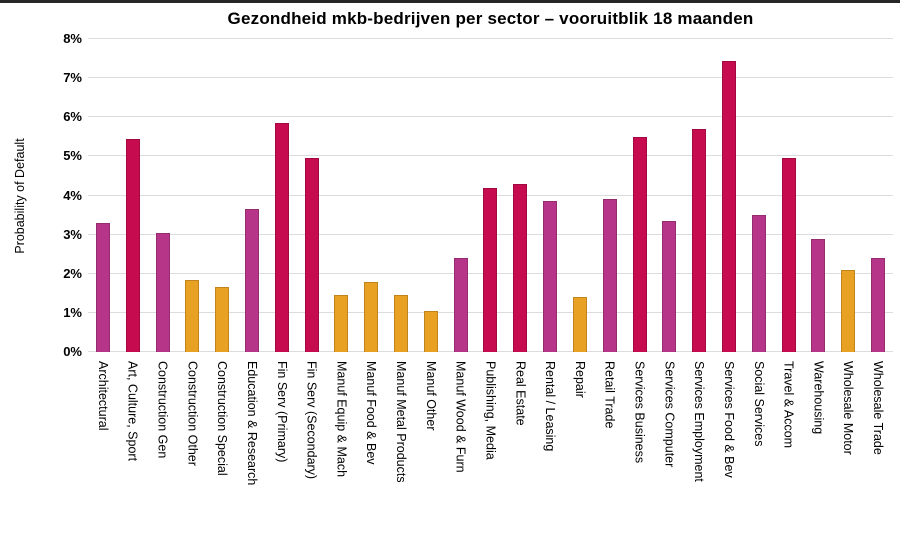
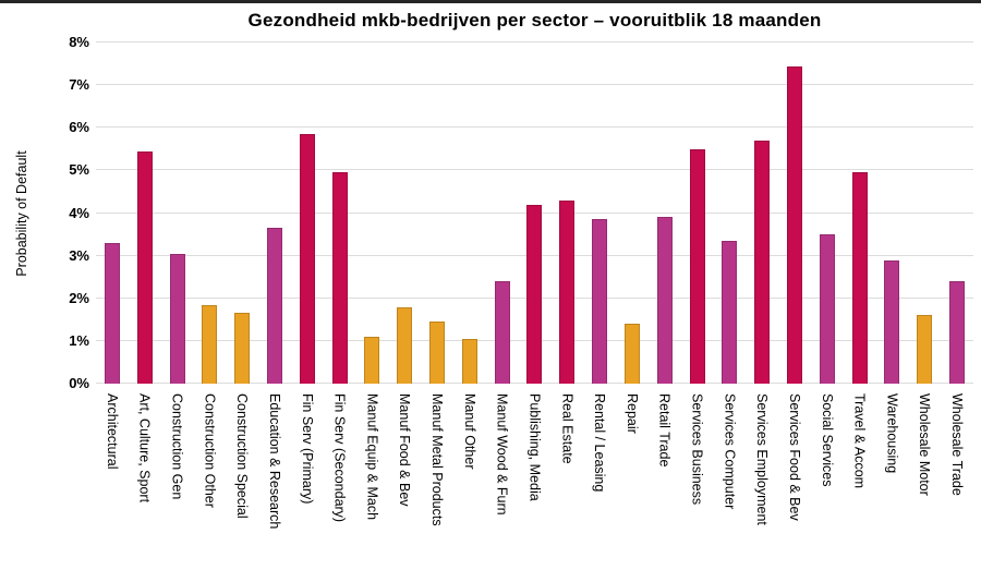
Manuf Equip & Mach: 1.4% -> 1.1%
Wholesale Motor: 2.1% -> 1.6%
